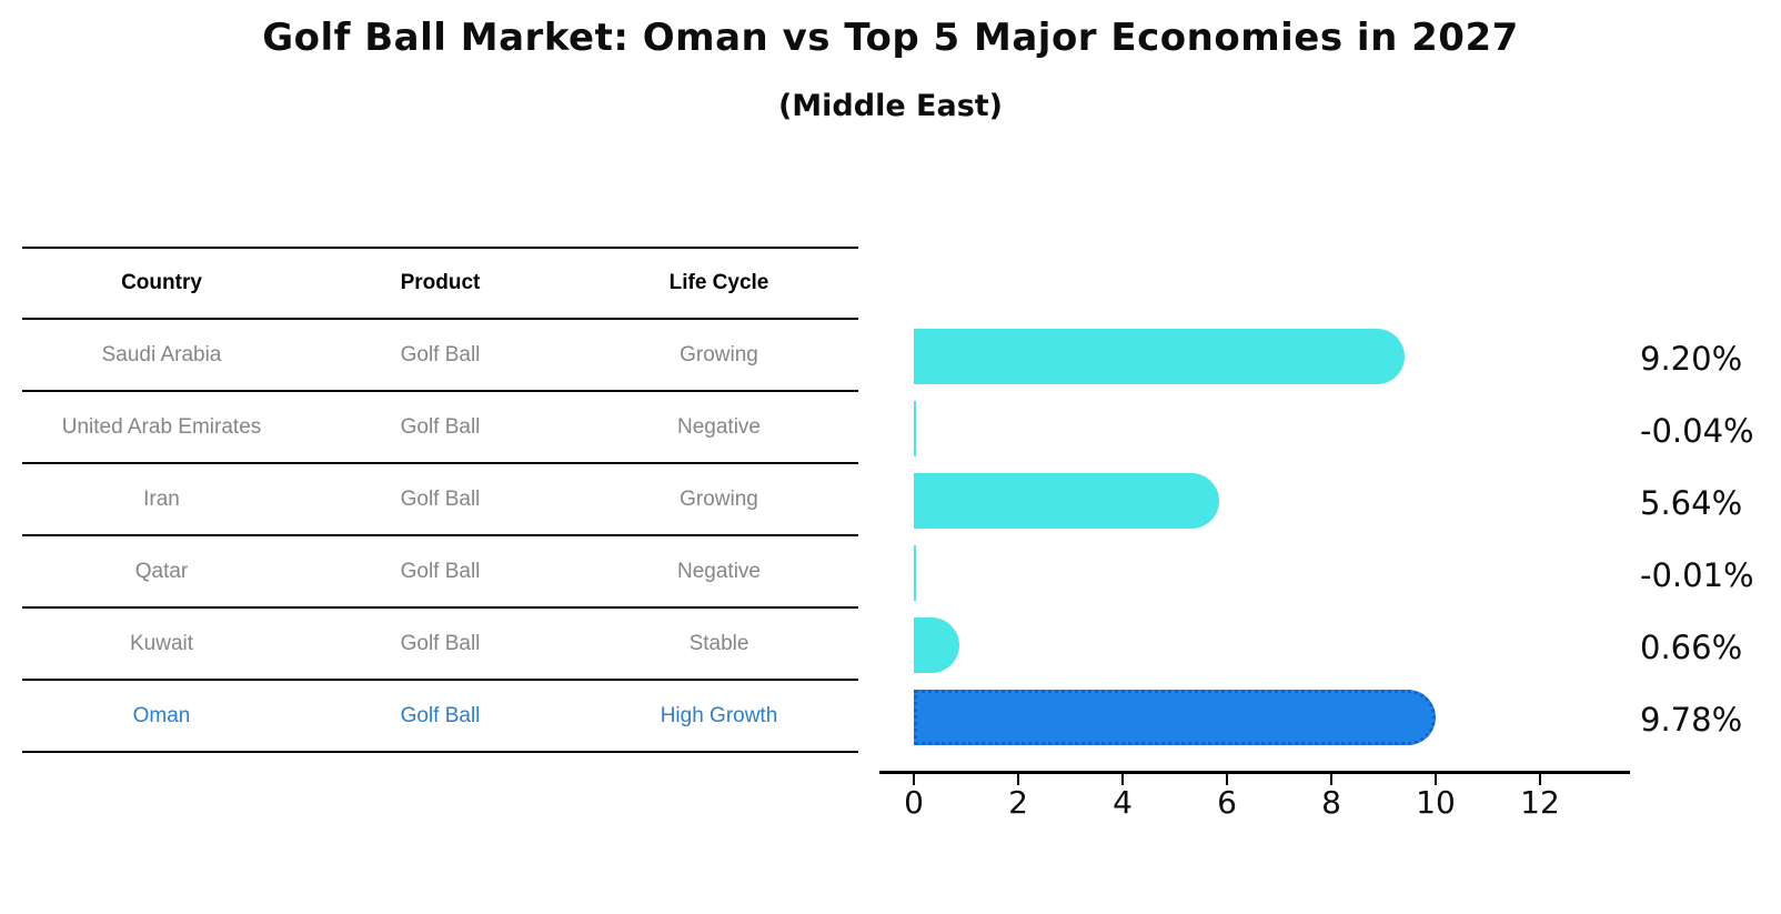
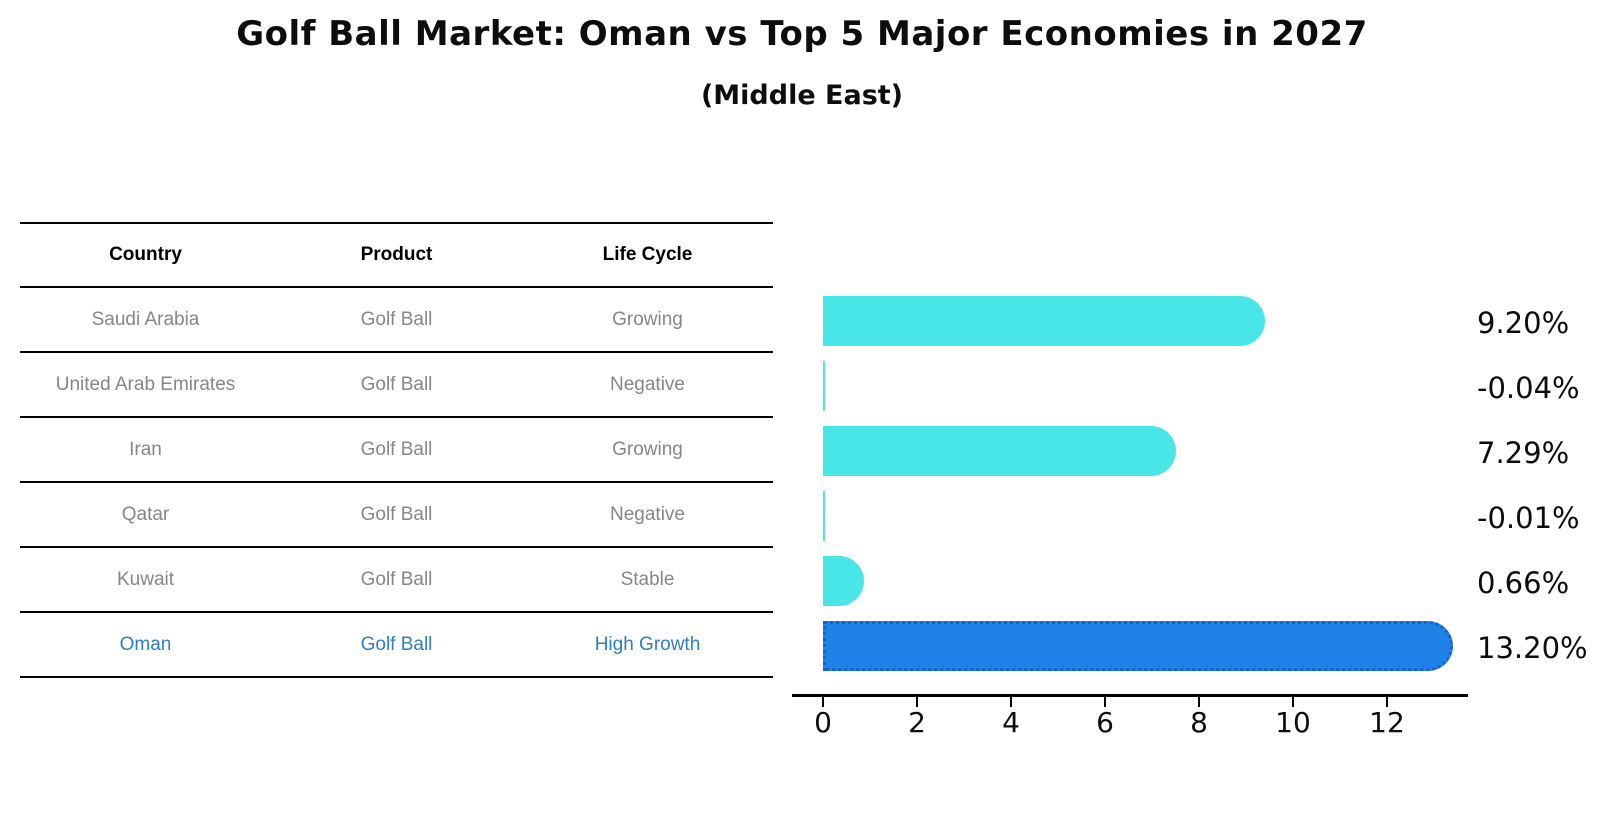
Iran: 5.64% -> 7.29%
Oman: 9.78% -> 13.20%
